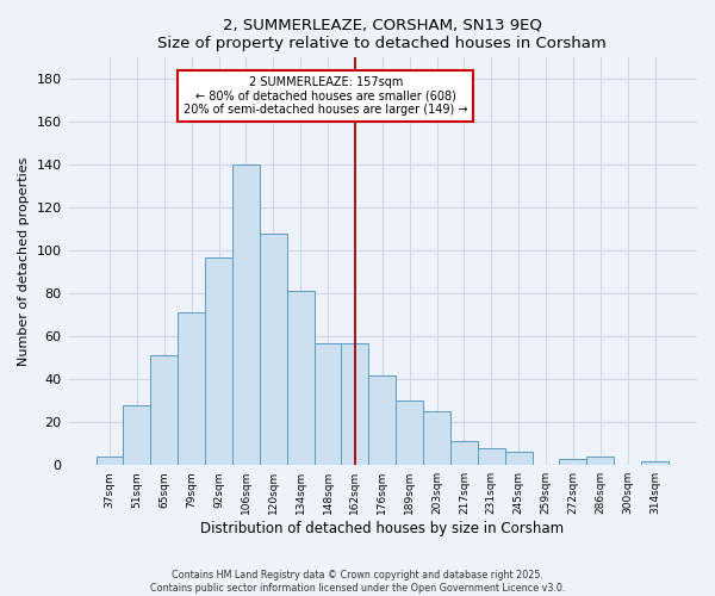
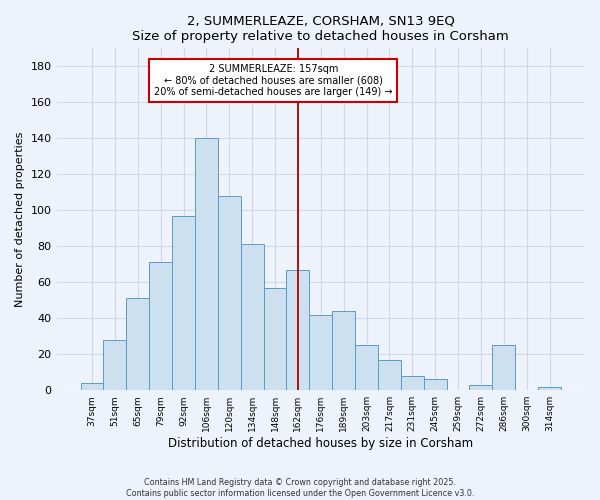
162sqm: 57 -> 67
189sqm: 30 -> 44
217sqm: 11 -> 17
286sqm: 4 -> 25
